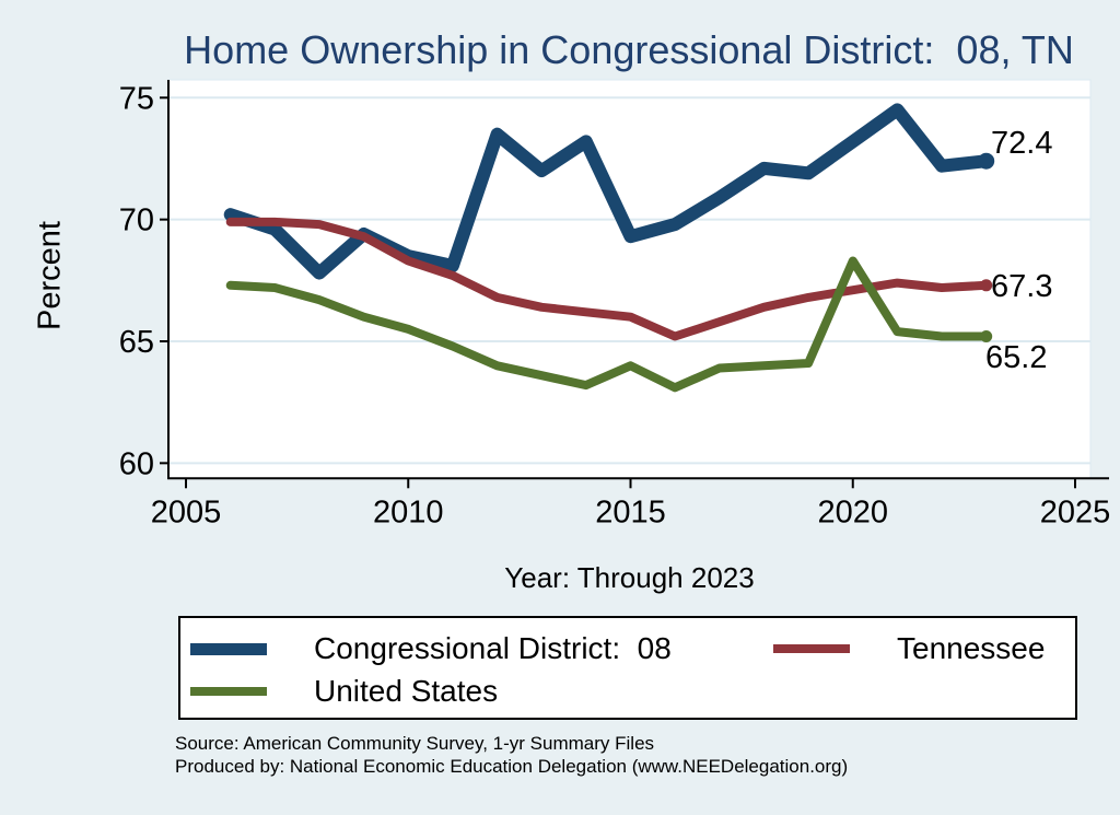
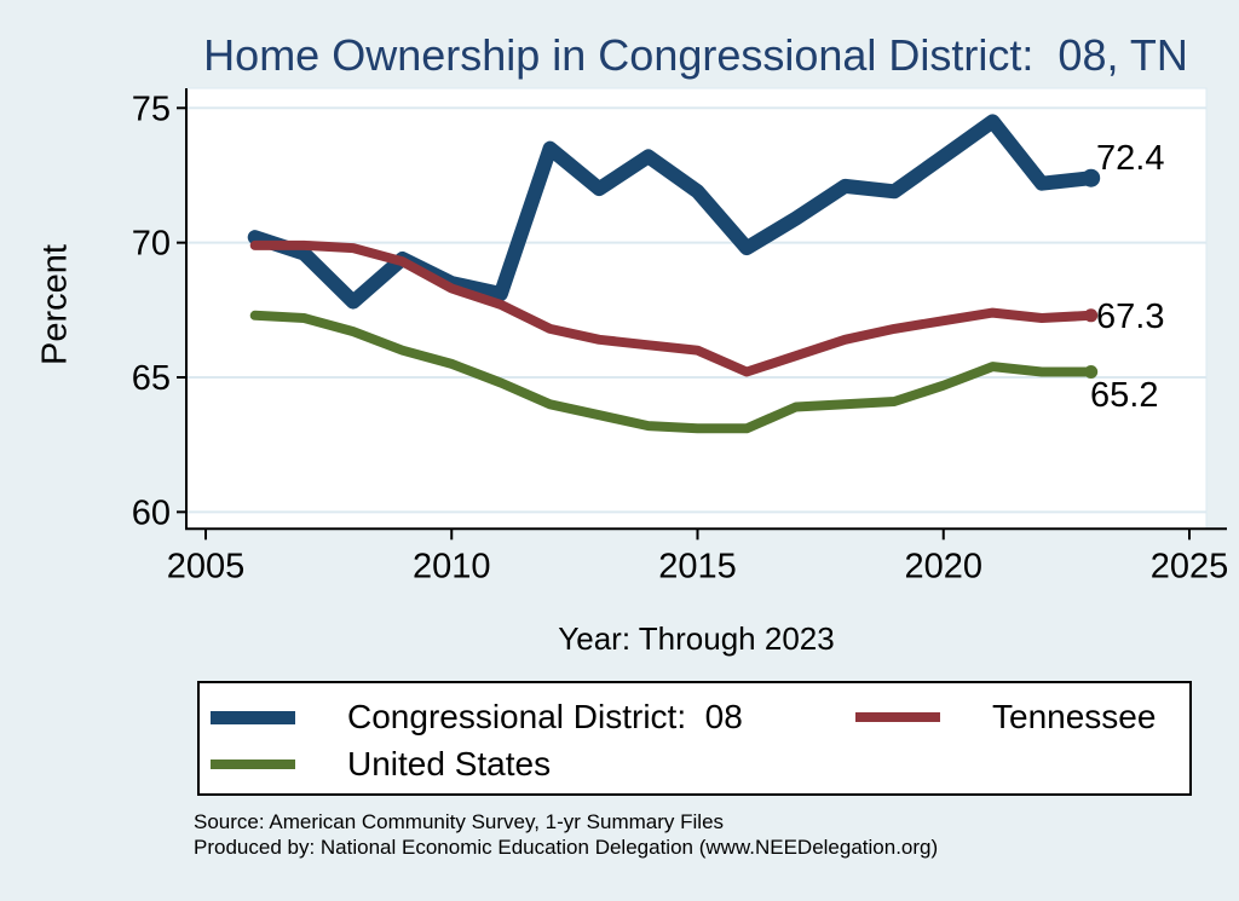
Congressional District: 08/2015: 69.3 -> 71.9
United States/2015: 64.0 -> 63.1
United States/2020: 68.3 -> 64.7
